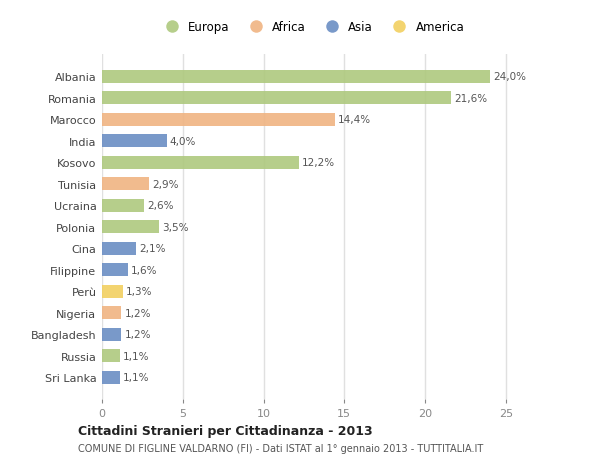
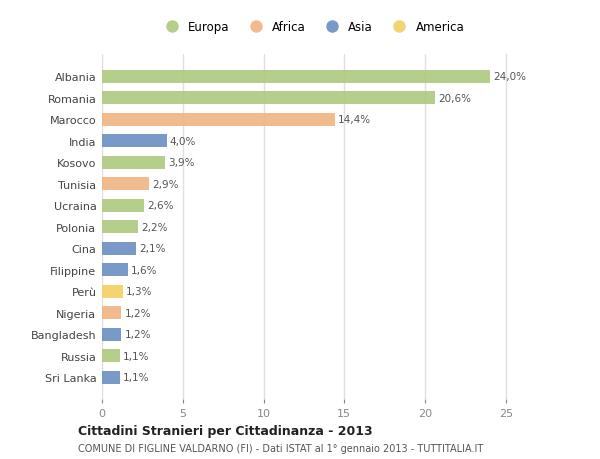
Romania: 21,6% -> 20,6%
Kosovo: 12,2% -> 3,9%
Polonia: 3,5% -> 2,2%
